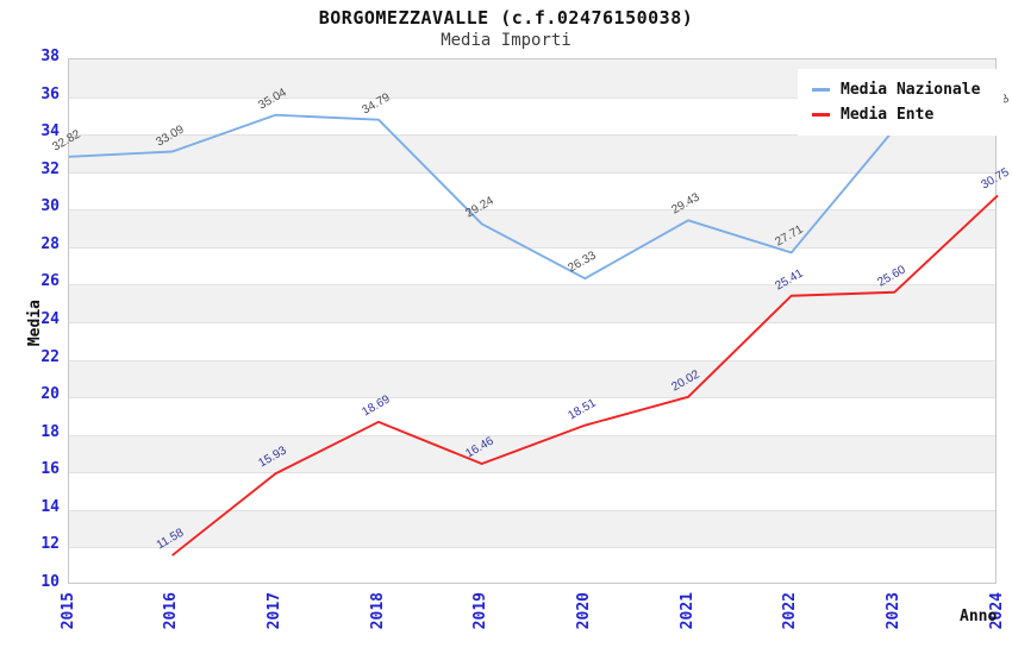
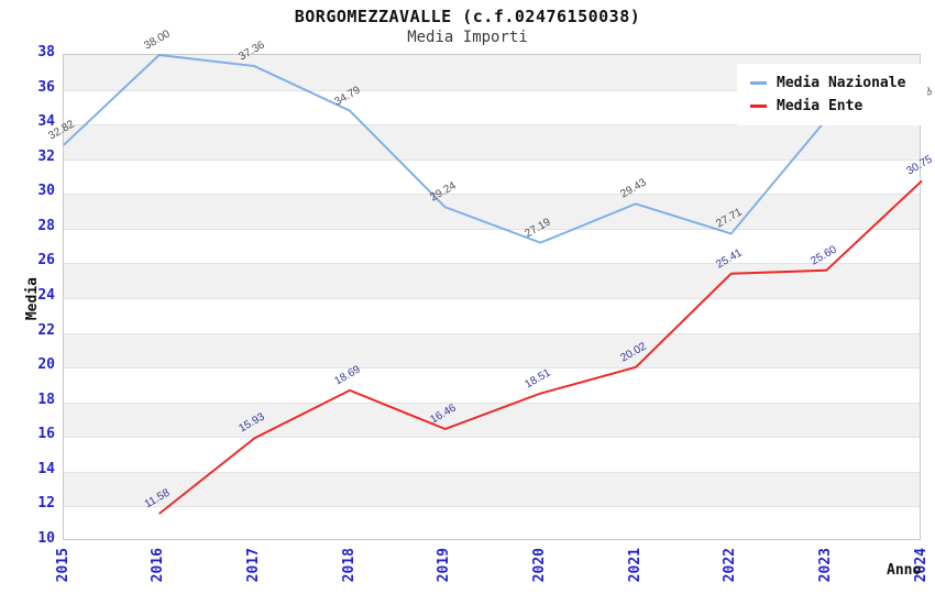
Media Nazionale/2016: 33.09 -> 38.00
Media Nazionale/2017: 35.04 -> 37.36
Media Nazionale/2020: 26.33 -> 27.19
